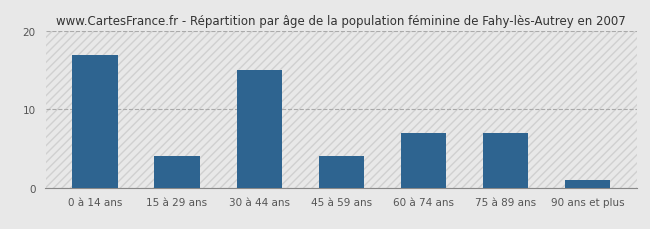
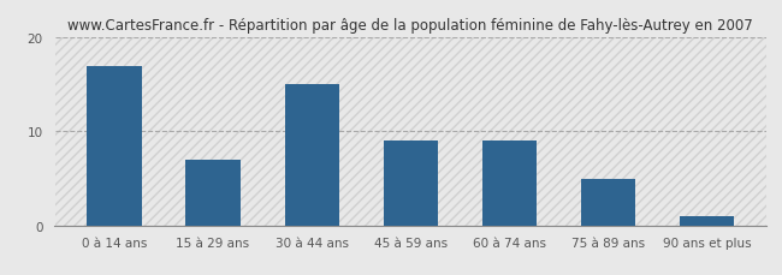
15 à 29 ans: 4 -> 7
45 à 59 ans: 4 -> 9
60 à 74 ans: 7 -> 9
75 à 89 ans: 7 -> 5
